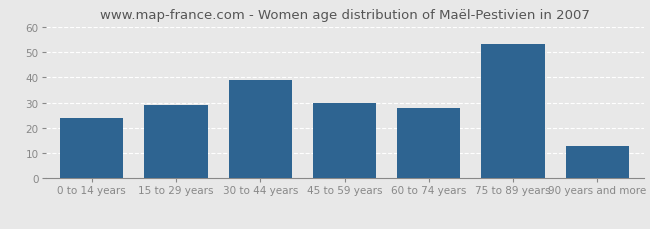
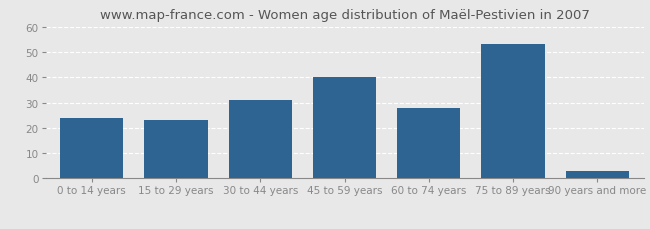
15 to 29 years: 29 -> 23
30 to 44 years: 39 -> 31
45 to 59 years: 30 -> 40
90 years and more: 13 -> 3
